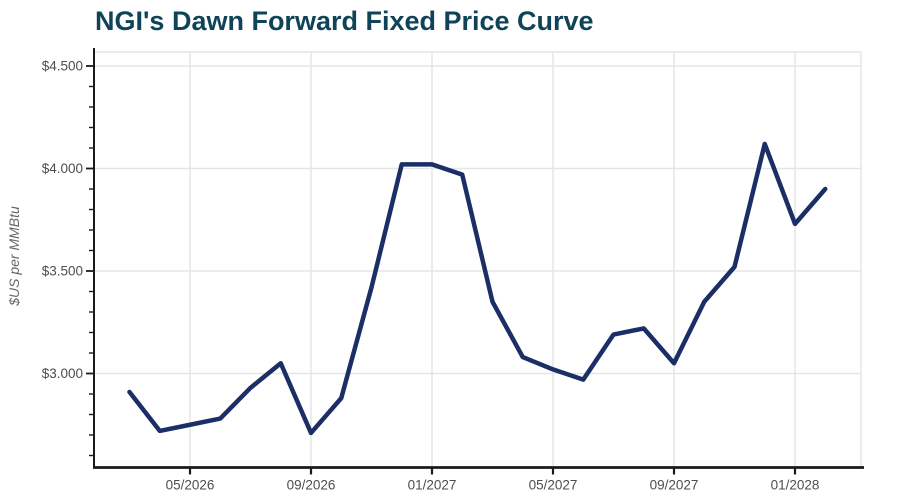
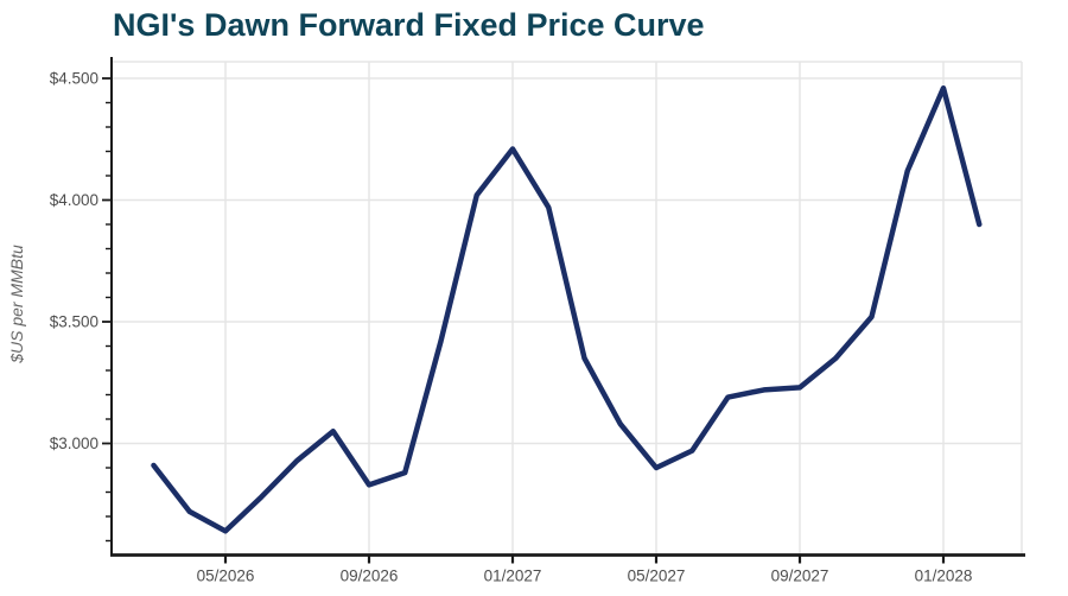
05/2026: $2.75 -> $2.64
09/2026: $2.71 -> $2.83
01/2027: $4.02 -> $4.21
05/2027: $3.02 -> $2.90
09/2027: $3.05 -> $3.23
01/2028: $3.73 -> $4.46
